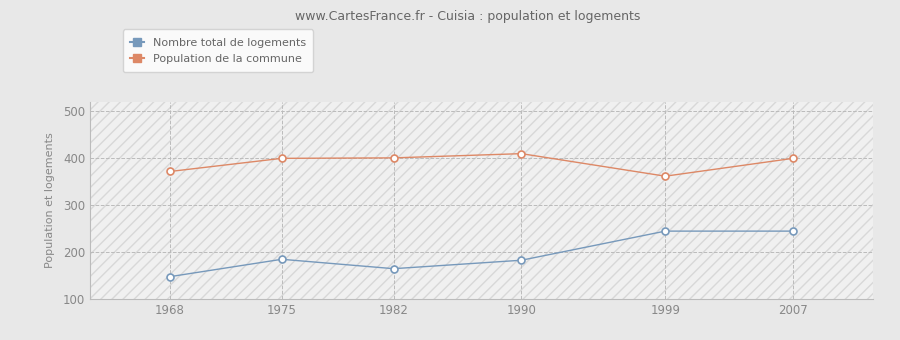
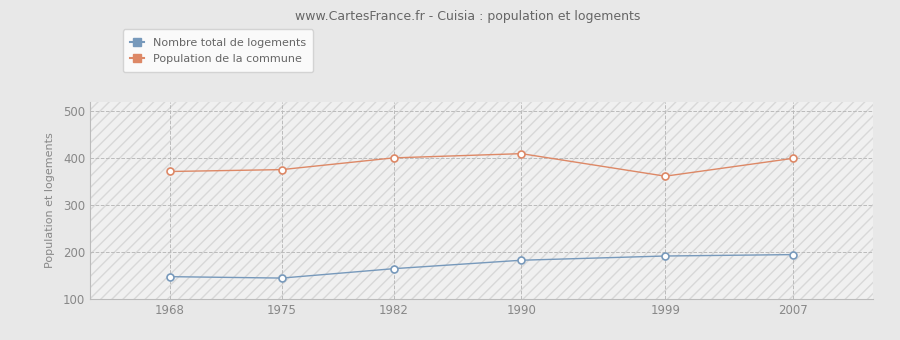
Nombre total de logements/1975: 185 -> 145
Population de la commune/1975: 400 -> 376
Nombre total de logements/1999: 245 -> 192
Nombre total de logements/2007: 245 -> 195
